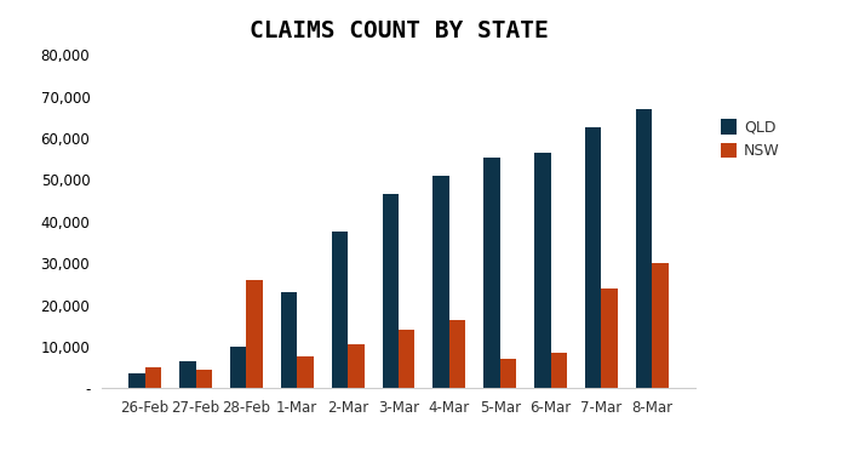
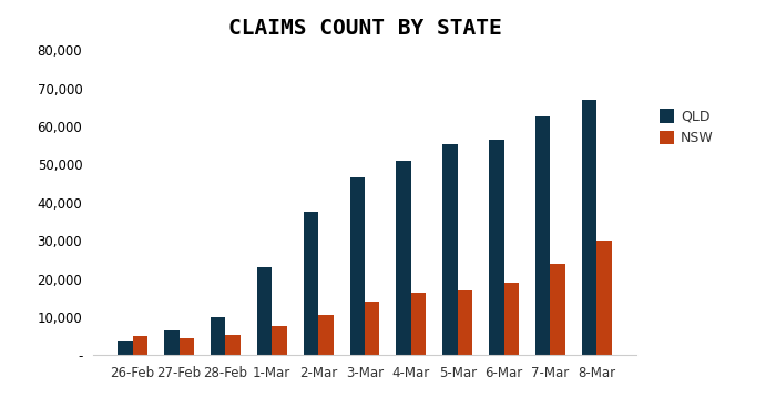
NSW/28-Feb: 26,000 -> 5,500
NSW/5-Mar: 7,000 -> 17,000
NSW/6-Mar: 8,500 -> 19,000
